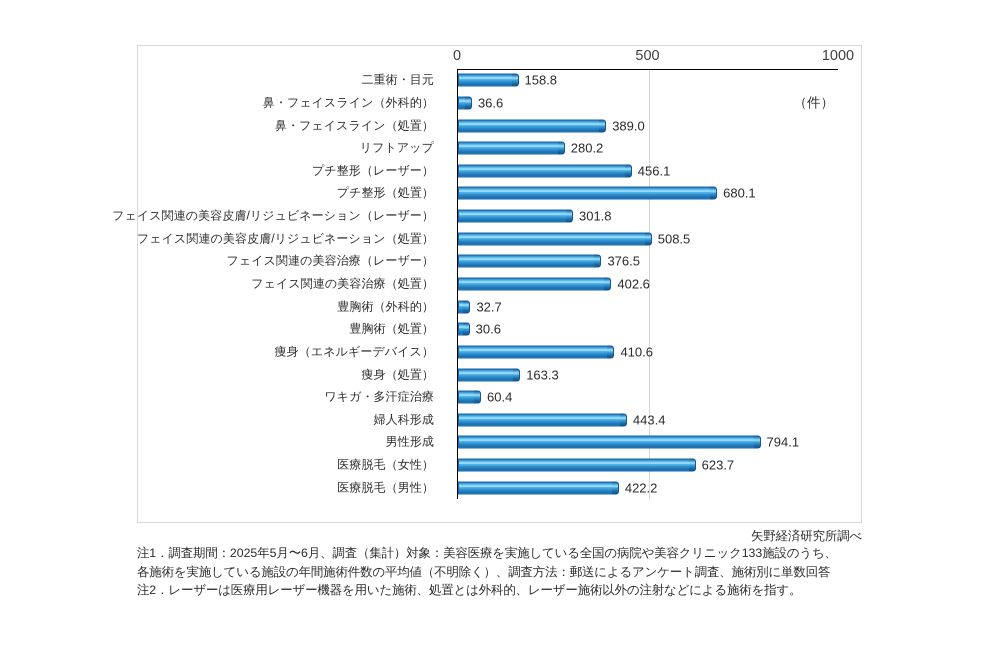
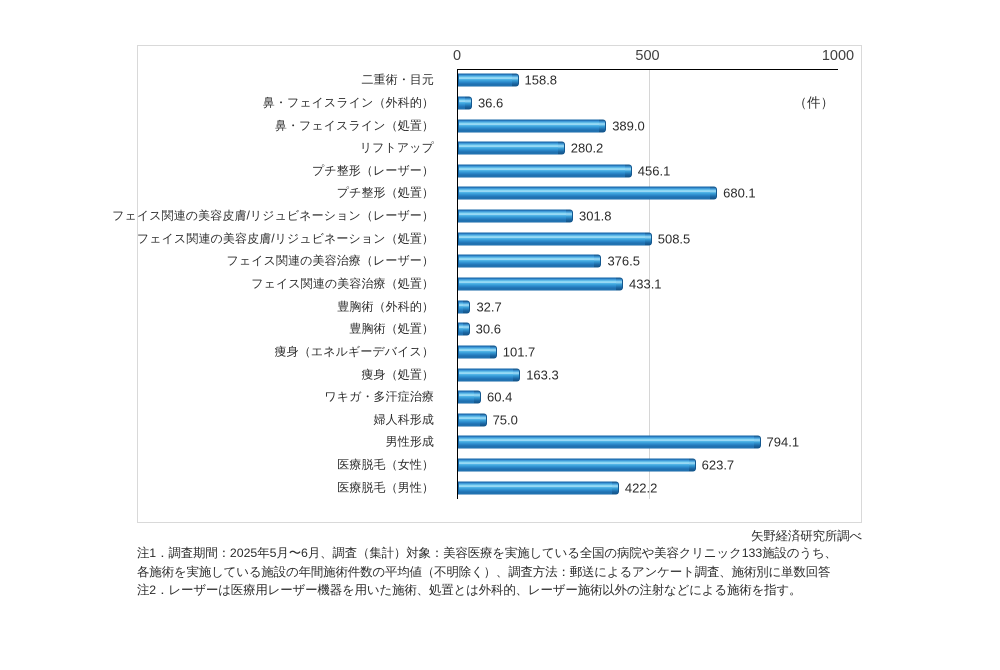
フェイス関連の美容治療（処置）: 402.6 -> 433.1
痩身（エネルギーデバイス）: 410.6 -> 101.7
婦人科形成: 443.4 -> 75.0
